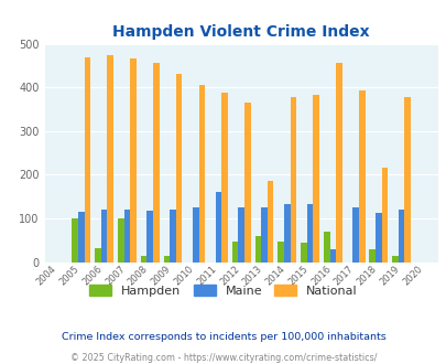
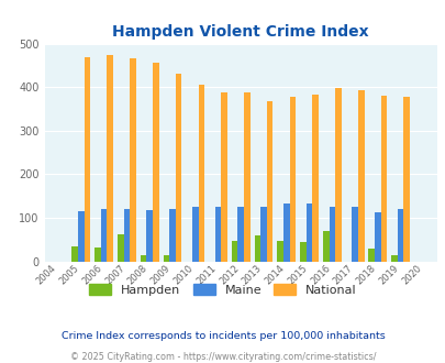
Hampden/2005: 100 -> 35
Hampden/2007: 100 -> 63
Maine/2011: 160 -> 126
National/2012: 365 -> 387
National/2013: 185 -> 367
Maine/2016: 30 -> 125
National/2016: 455 -> 397
National/2018: 215 -> 380
